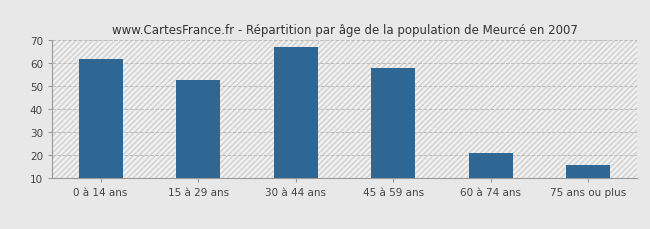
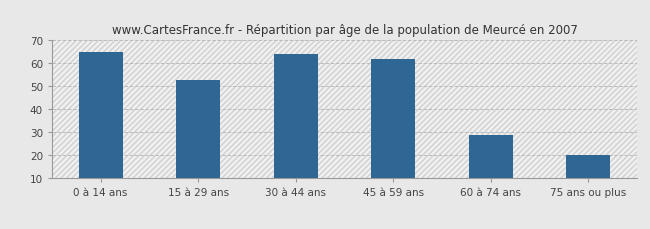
0 à 14 ans: 62 -> 65
30 à 44 ans: 67 -> 64
45 à 59 ans: 58 -> 62
60 à 74 ans: 21 -> 29
75 ans ou plus: 16 -> 20
